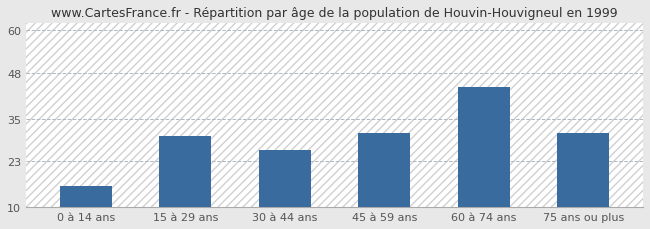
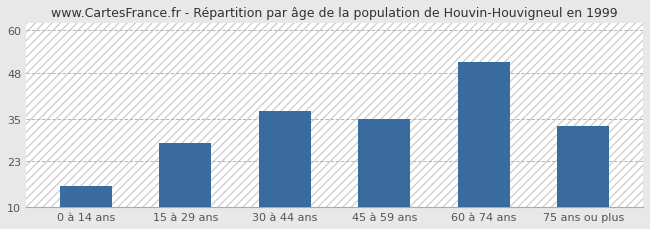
15 à 29 ans: 30 -> 28
30 à 44 ans: 26 -> 37
45 à 59 ans: 31 -> 35
60 à 74 ans: 44 -> 51
75 ans ou plus: 31 -> 33
